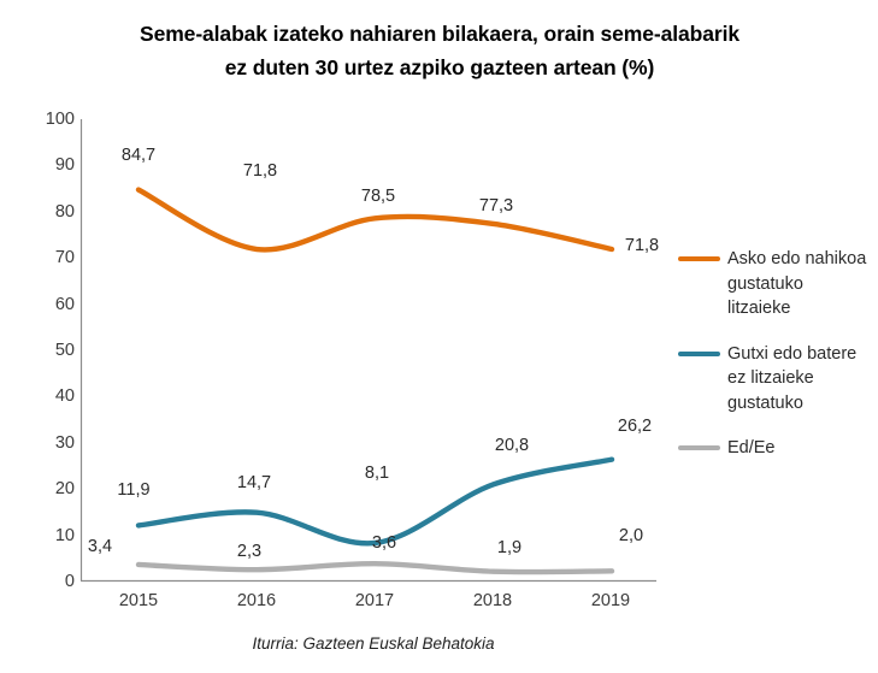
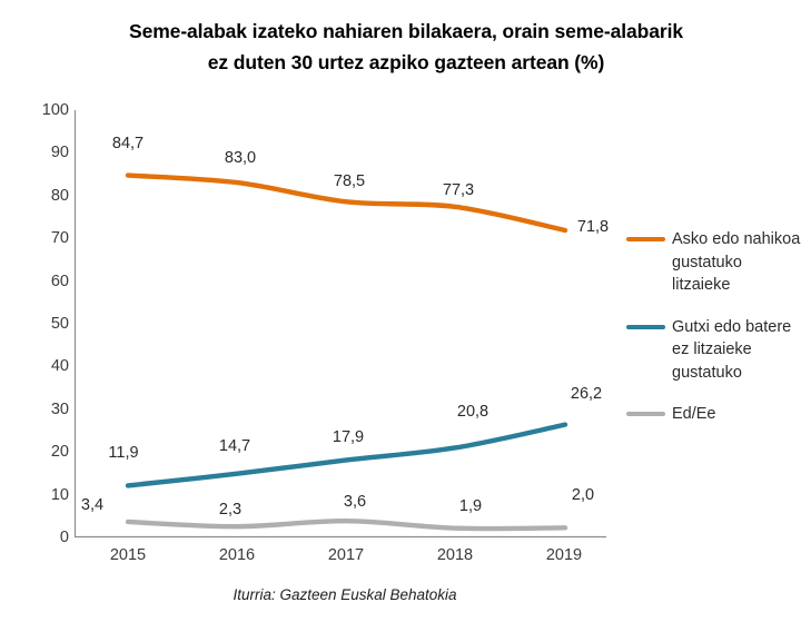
Asko edo nahikoa gustatuko litzaieke/2016: 71,8 -> 83,0
Gutxi edo batere ez litzaieke gustatuko/2017: 8,1 -> 17,9
